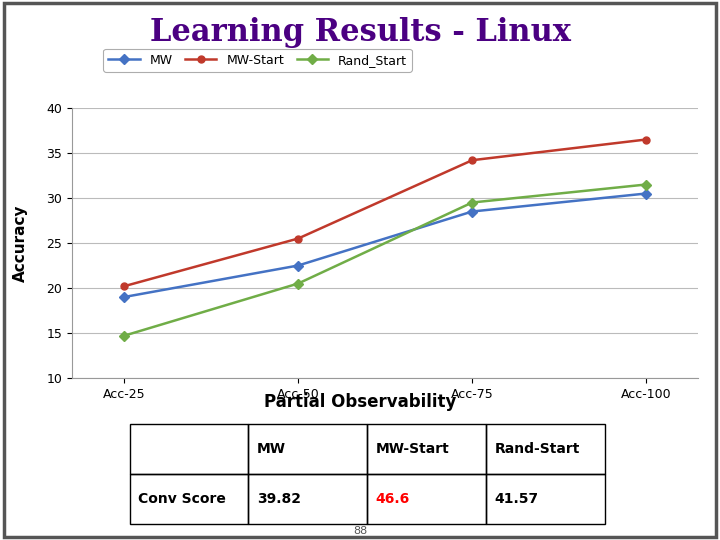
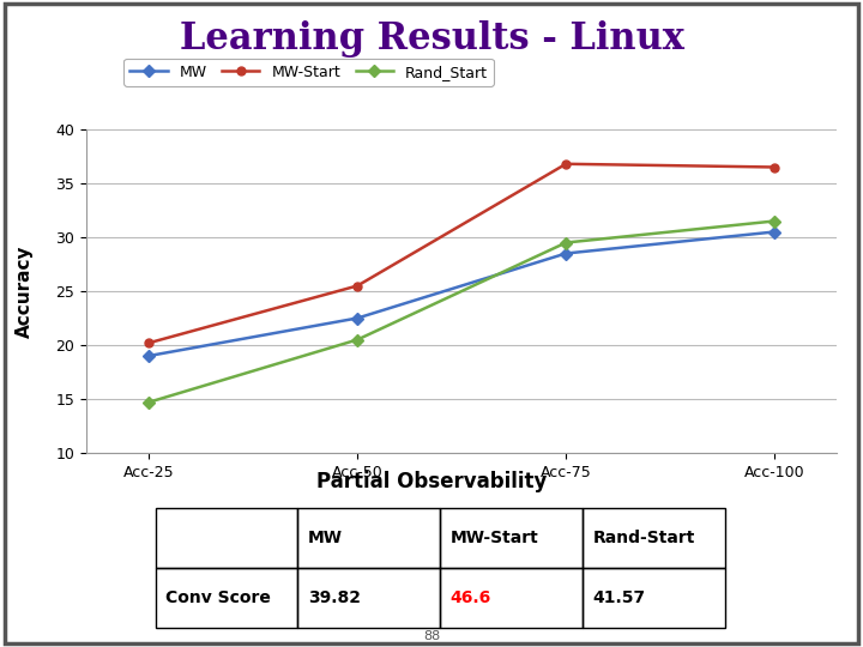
MW-Start/Acc-75: 34.2 -> 36.8
